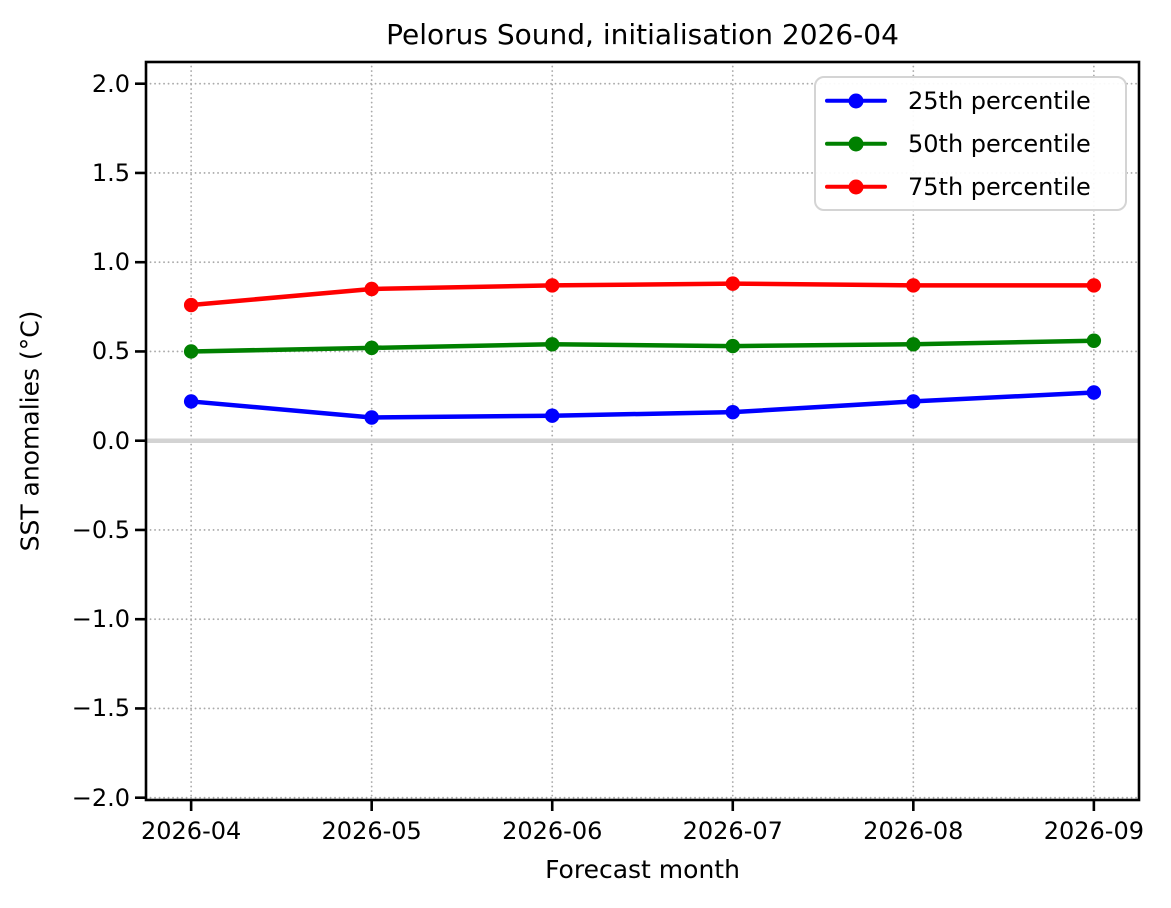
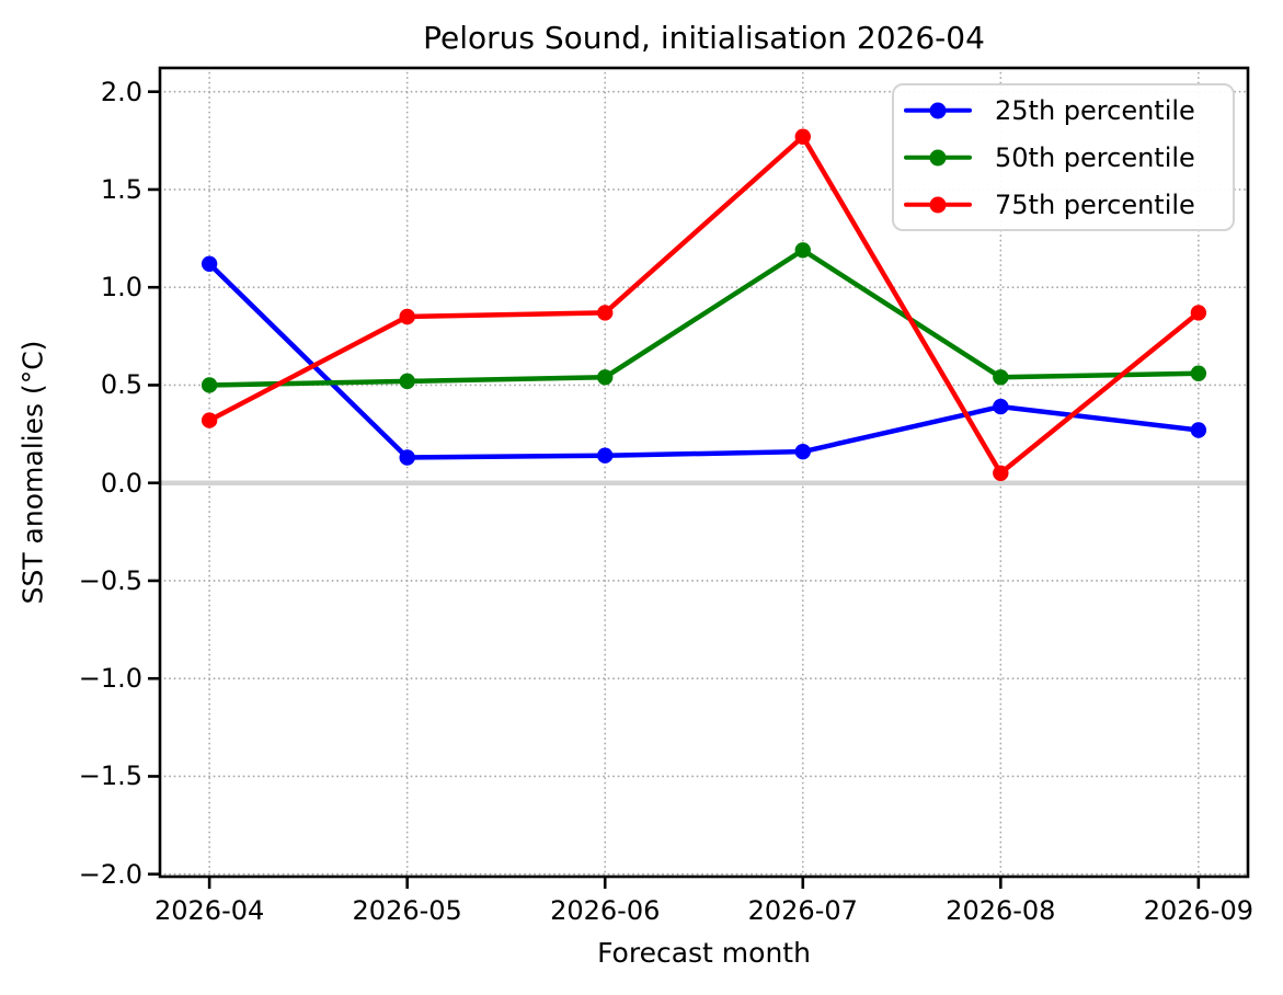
25th percentile/2026-04: 0.22 -> 1.12
75th percentile/2026-04: 0.76 -> 0.32
50th percentile/2026-07: 0.53 -> 1.19
75th percentile/2026-07: 0.88 -> 1.77
25th percentile/2026-08: 0.22 -> 0.39
75th percentile/2026-08: 0.87 -> 0.05
